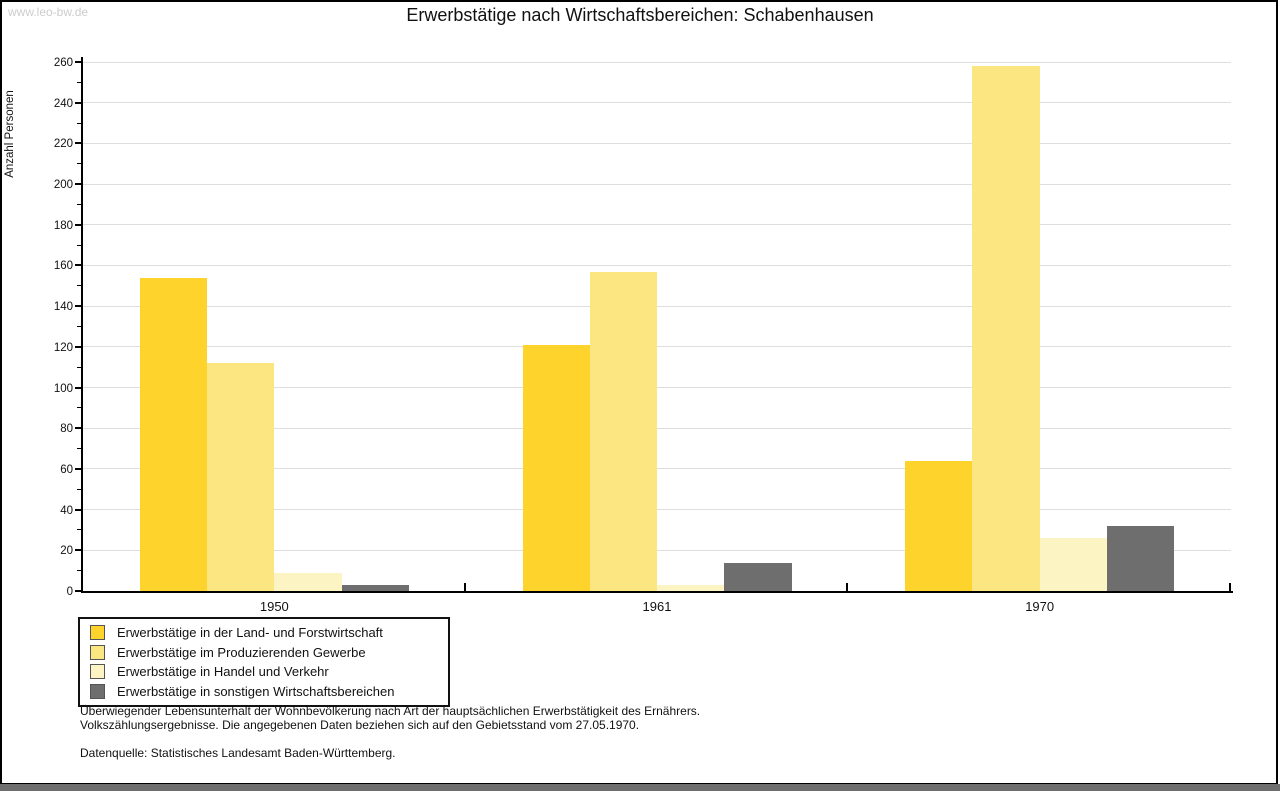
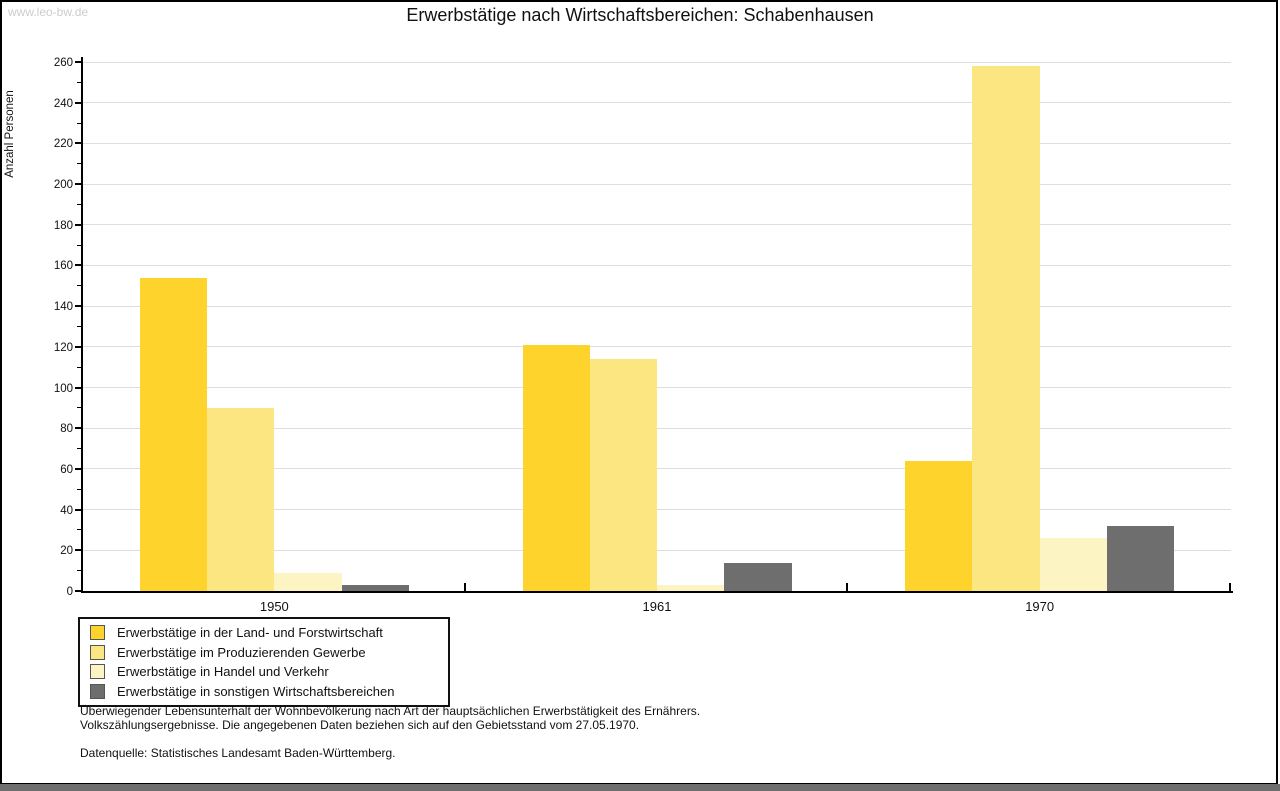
Erwerbstätige im Produzierenden Gewerbe/1950: 112 -> 90
Erwerbstätige im Produzierenden Gewerbe/1961: 157 -> 114
